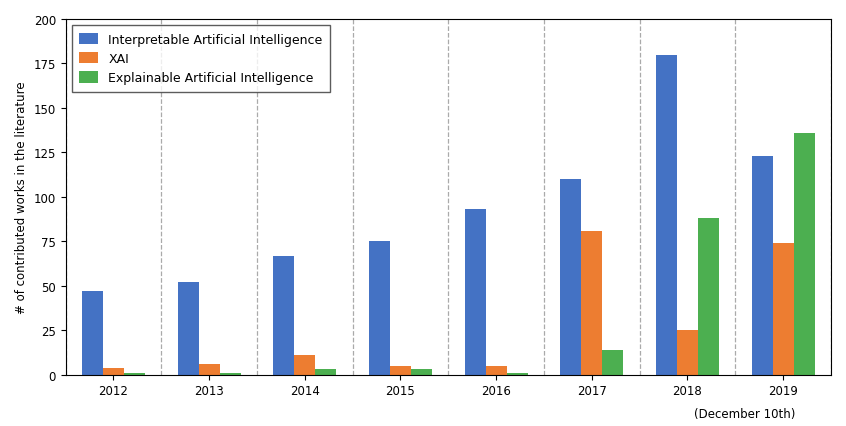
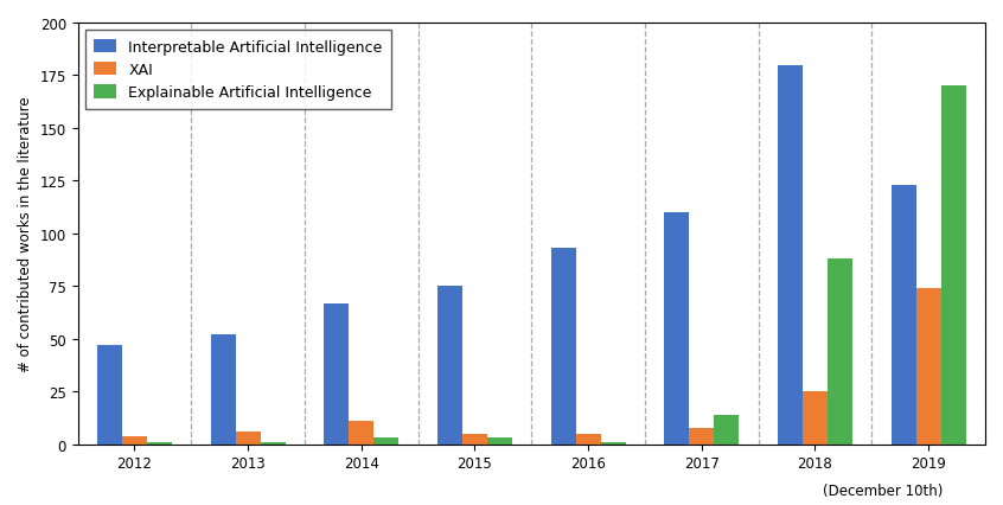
XAI/2017: 81 -> 8
Explainable Artificial Intelligence/2019: 136 -> 170
